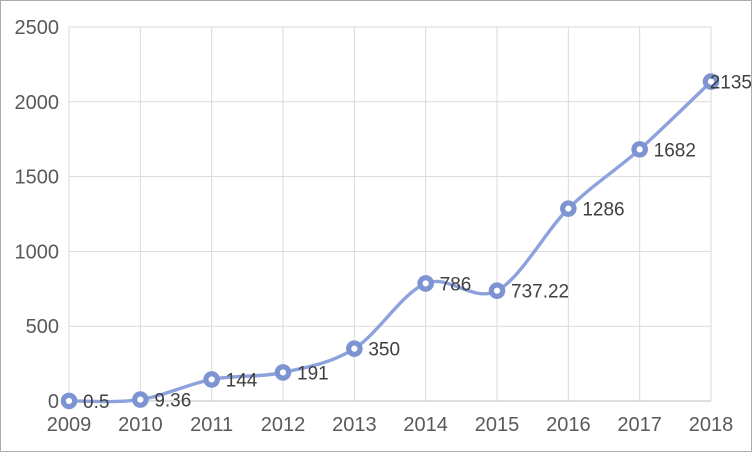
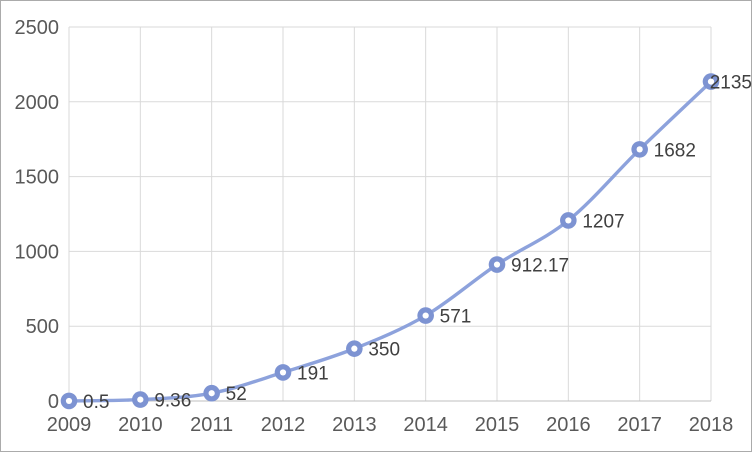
2011: 144 -> 52
2014: 786 -> 571
2015: 737.22 -> 912.17
2016: 1286 -> 1207
